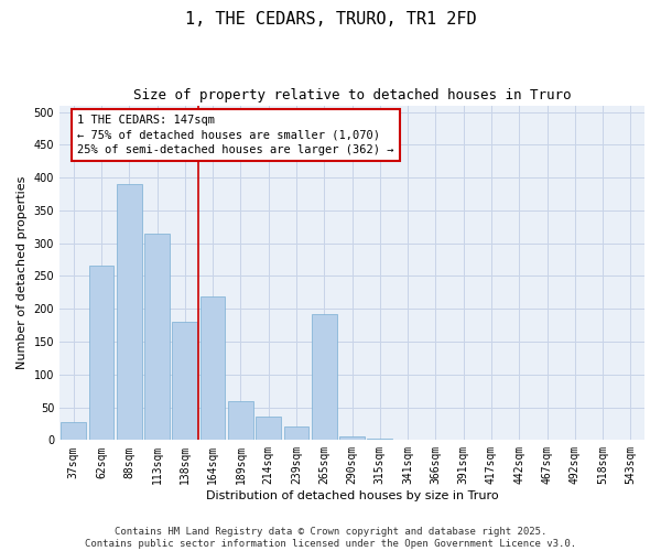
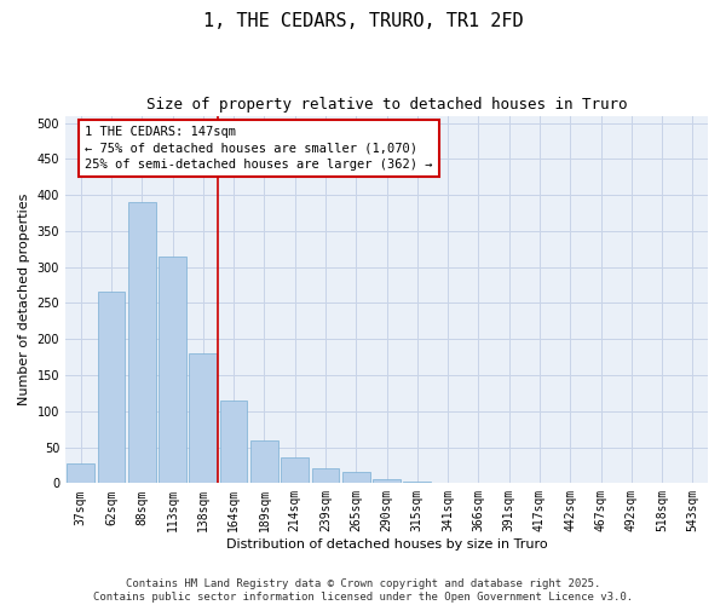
164sqm: 218 -> 115
265sqm: 192 -> 15
